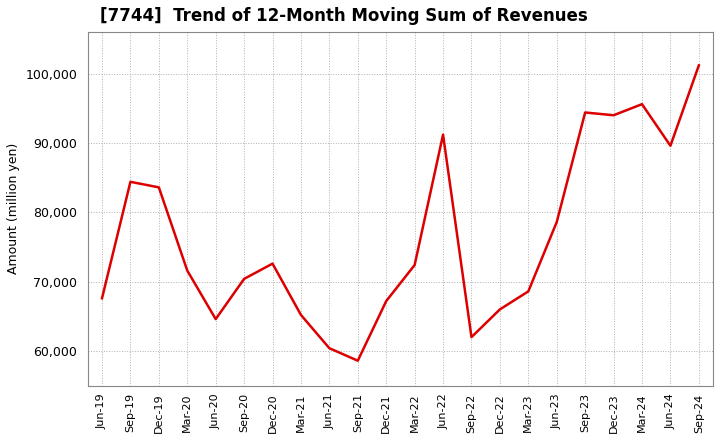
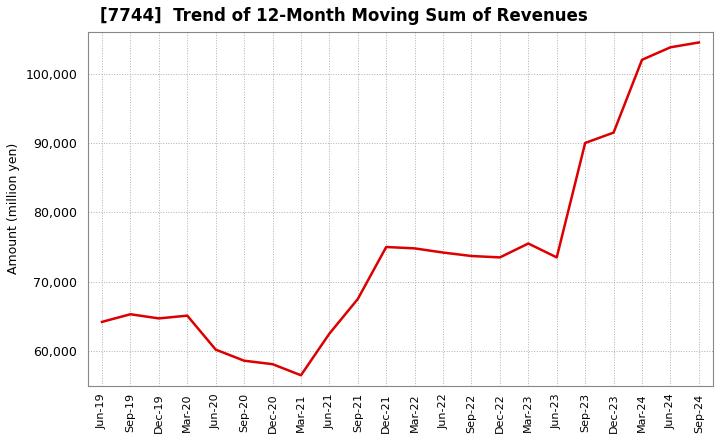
Jun-19: 67,600 -> 64,200
Sep-19: 84,400 -> 65,300
Dec-19: 83,600 -> 64,700
Mar-20: 71,600 -> 65,100
Jun-20: 64,600 -> 60,200
Sep-20: 70,400 -> 58,600
Dec-20: 72,600 -> 58,100
Mar-21: 65,200 -> 56,500
Jun-21: 60,400 -> 62,500
Sep-21: 58,600 -> 67,500
Dec-21: 67,200 -> 75,000
Mar-22: 72,400 -> 74,800
Jun-22: 91,200 -> 74,200
Sep-22: 62,000 -> 73,700
Dec-22: 66,000 -> 73,500
Mar-23: 68,600 -> 75,500
Jun-23: 78,600 -> 73,500
Sep-23: 94,400 -> 90,000
Dec-23: 94,000 -> 91,500
Mar-24: 95,600 -> 102,000
Jun-24: 89,600 -> 103,800
Sep-24: 101,200 -> 104,500
